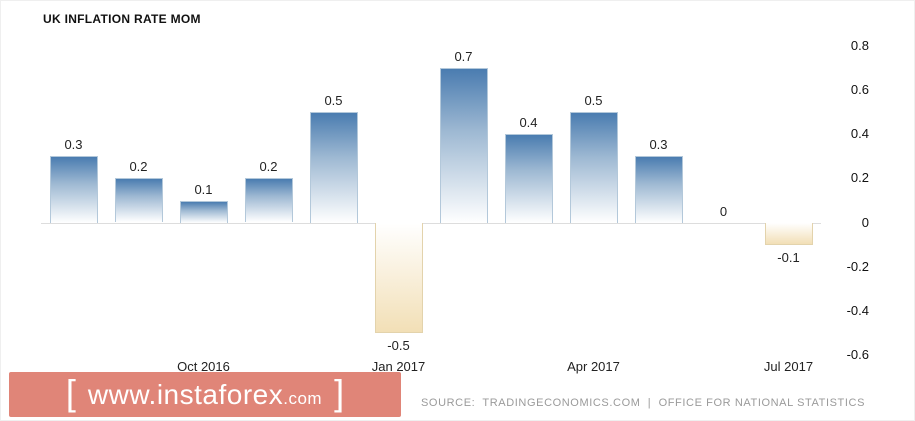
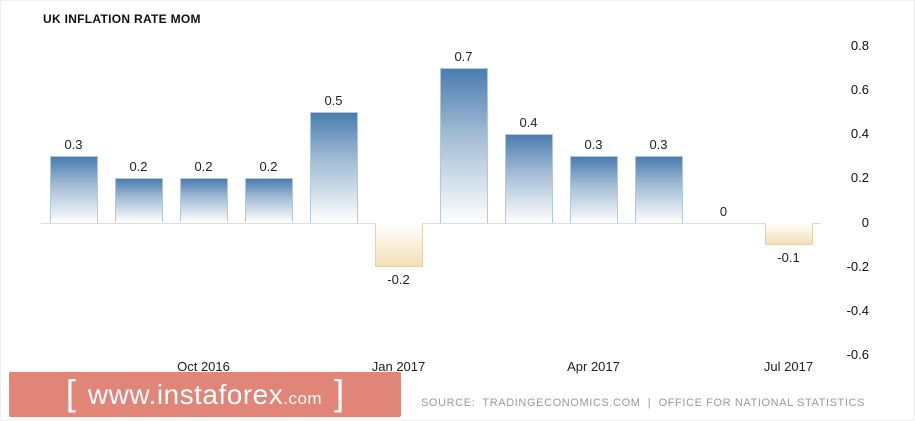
Oct 2016: 0.1 -> 0.2
Jan 2017: -0.5 -> -0.2
Apr 2017: 0.5 -> 0.3
